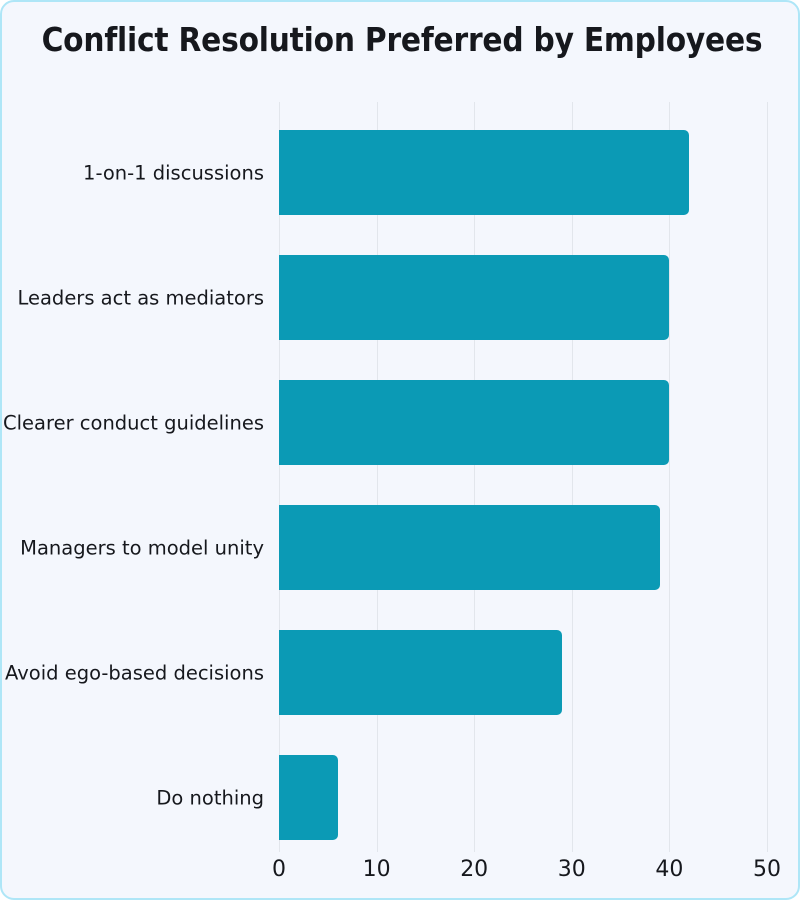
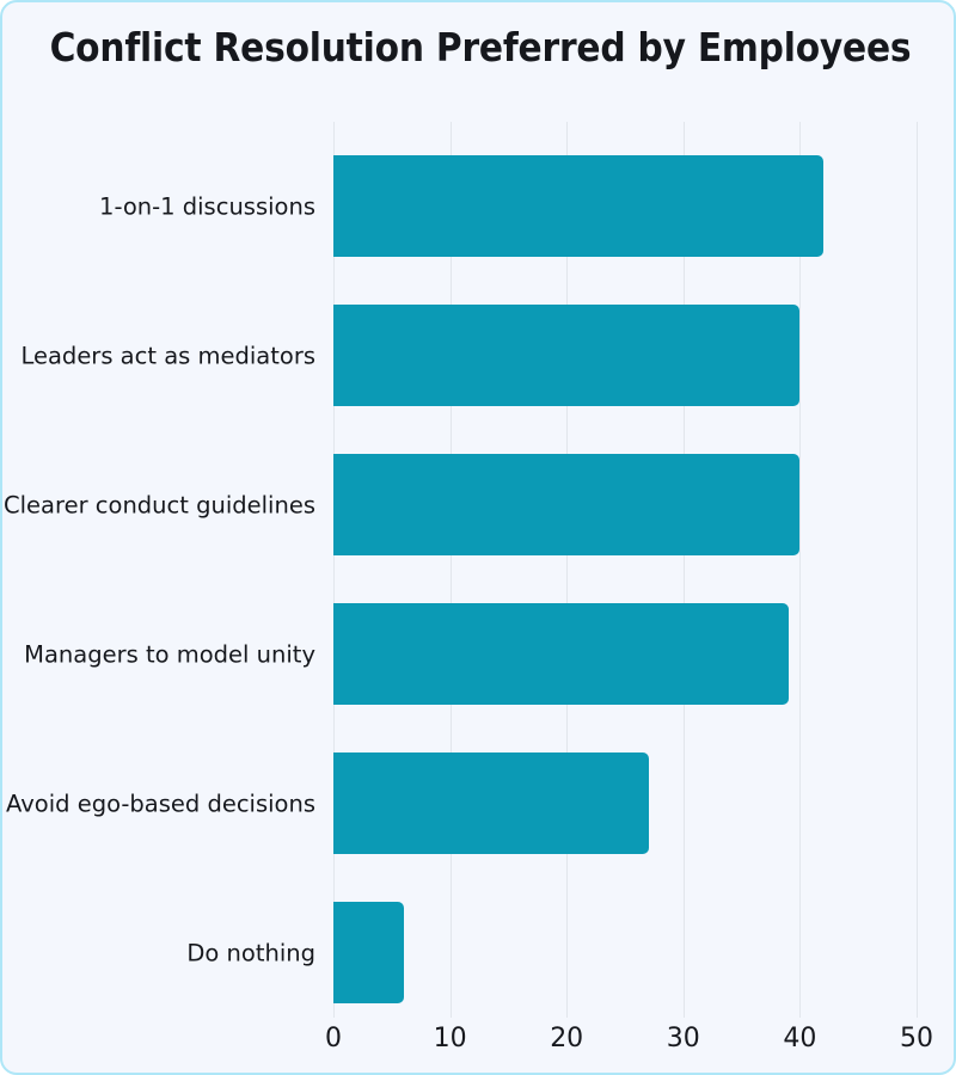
Avoid ego-based decisions: 29 -> 27
